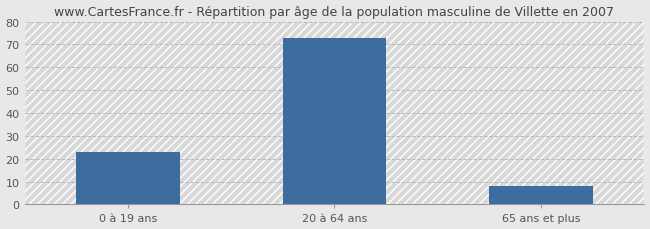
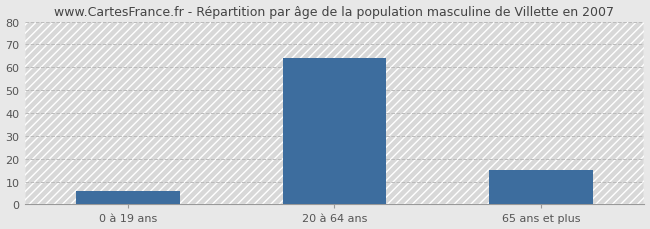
0 à 19 ans: 23 -> 6
20 à 64 ans: 73 -> 64
65 ans et plus: 8 -> 15
